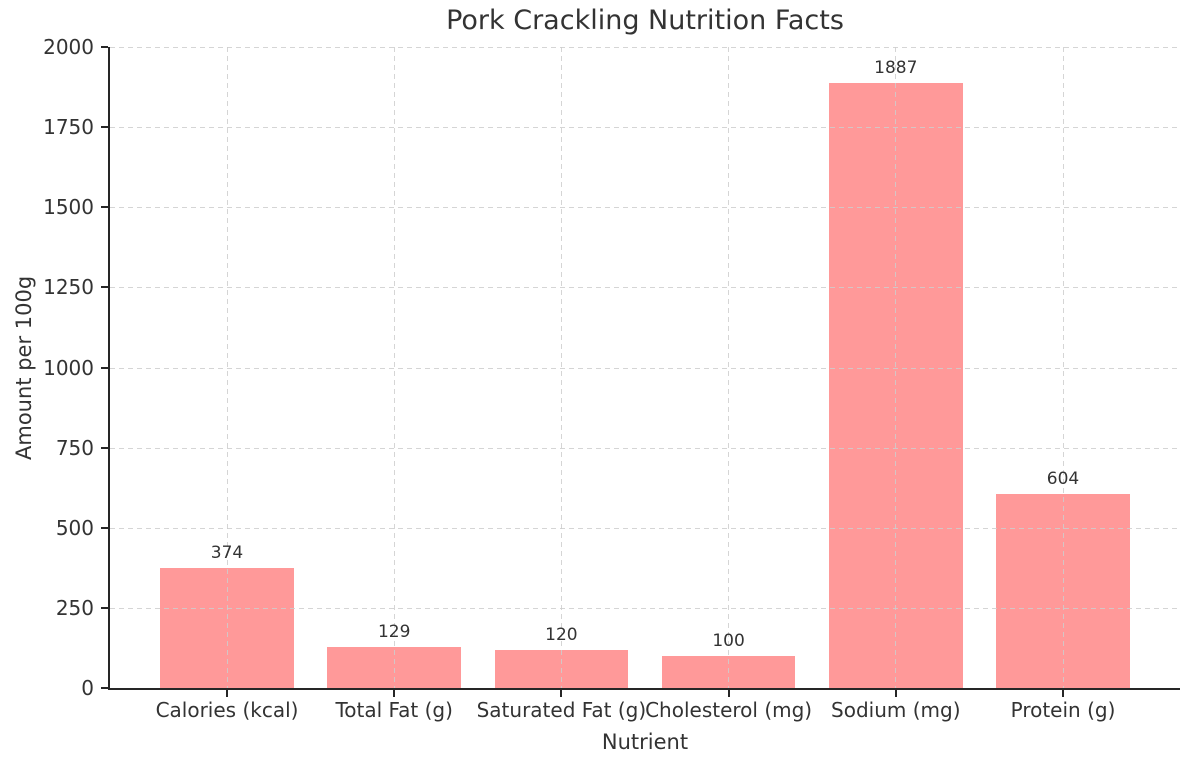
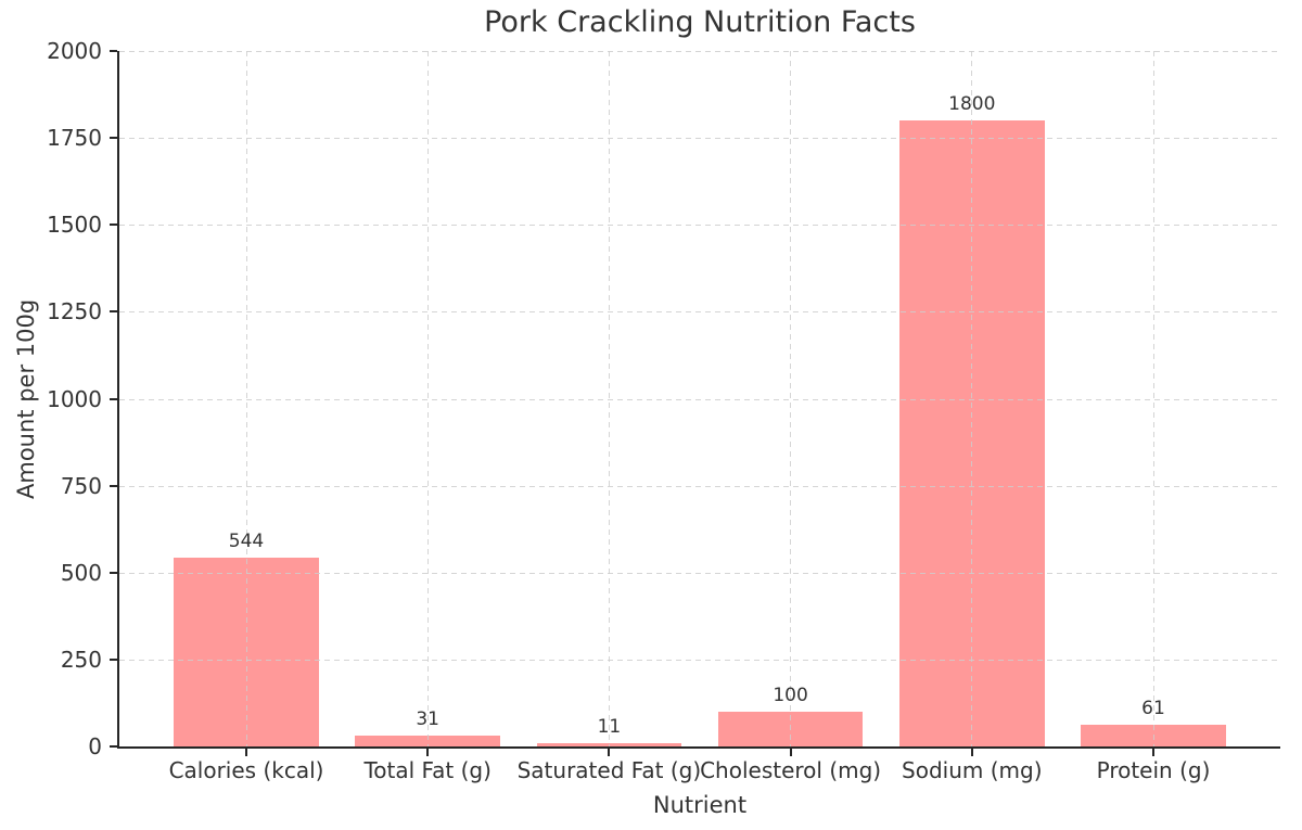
Calories (kcal): 374 -> 544
Total Fat (g): 129 -> 31
Saturated Fat (g): 120 -> 11
Sodium (mg): 1887 -> 1800
Protein (g): 604 -> 61
